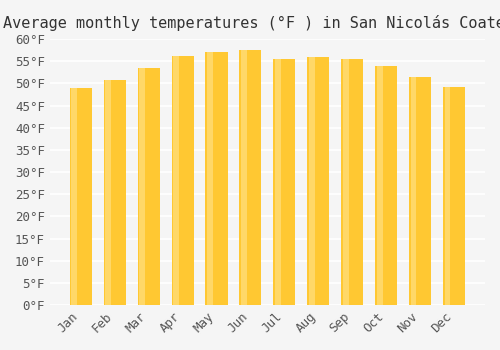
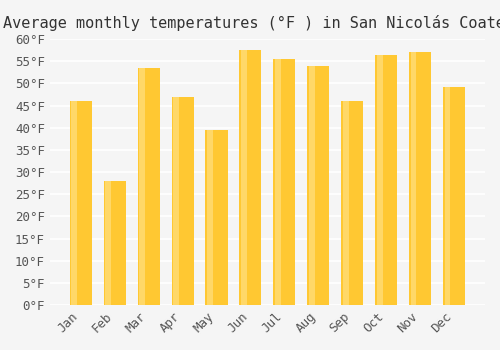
Jan: 49.0°F -> 46.0°F
Feb: 50.7°F -> 28.0°F
Apr: 56.1°F -> 47.0°F
May: 57.2°F -> 39.5°F
Aug: 56.0°F -> 54.0°F
Sep: 55.6°F -> 46.0°F
Oct: 54.0°F -> 56.5°F
Nov: 51.5°F -> 57.0°F
